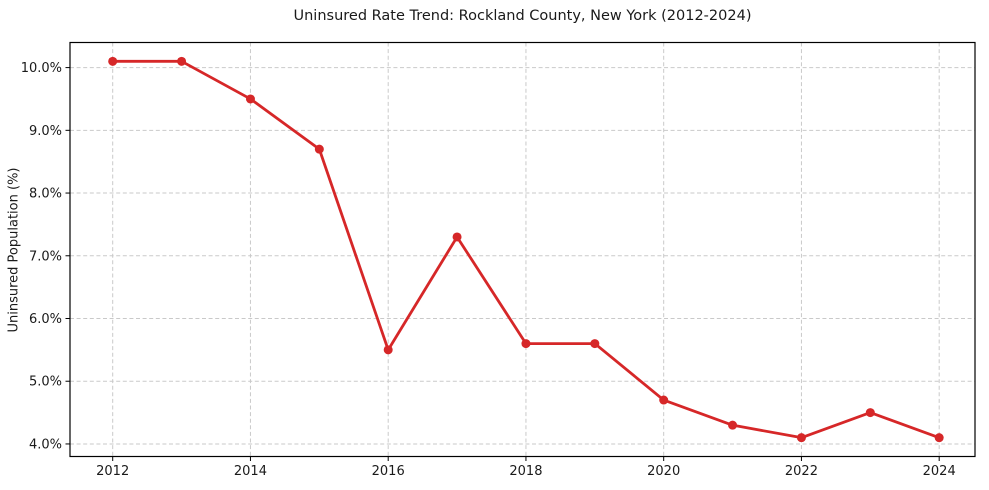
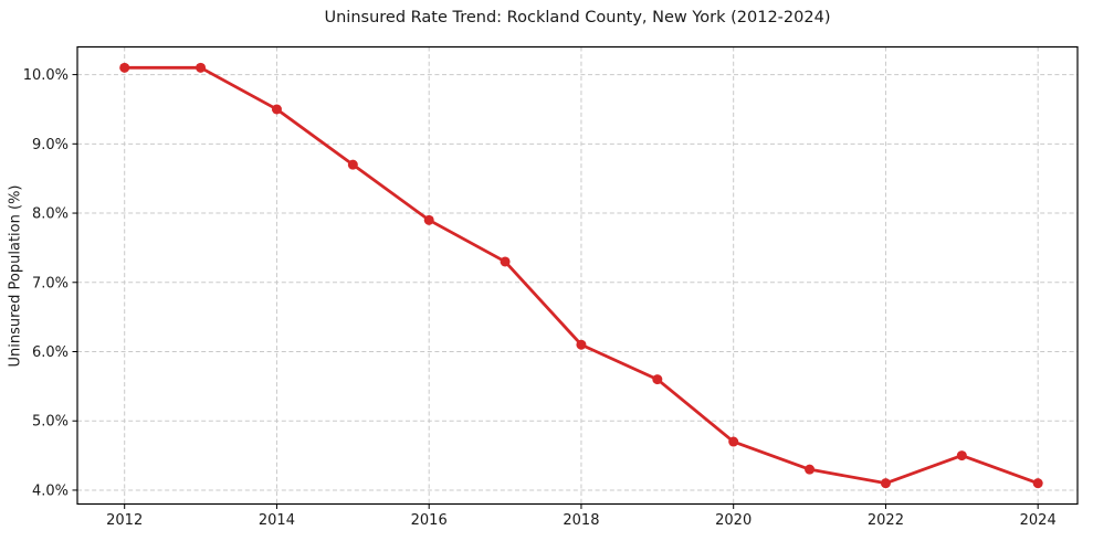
2016: 5.5% -> 7.9%
2018: 5.6% -> 6.1%
